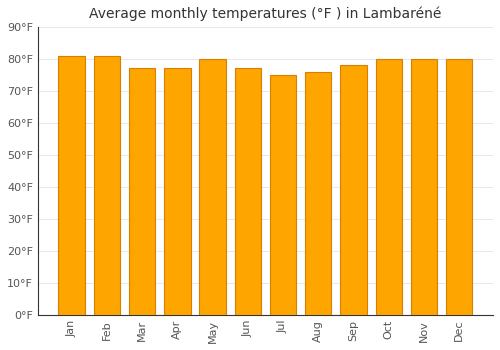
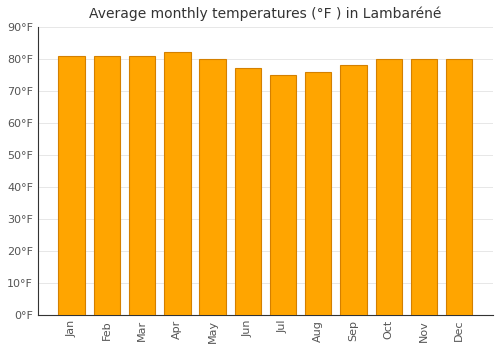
Mar: 77°F -> 81°F
Apr: 77°F -> 82°F
